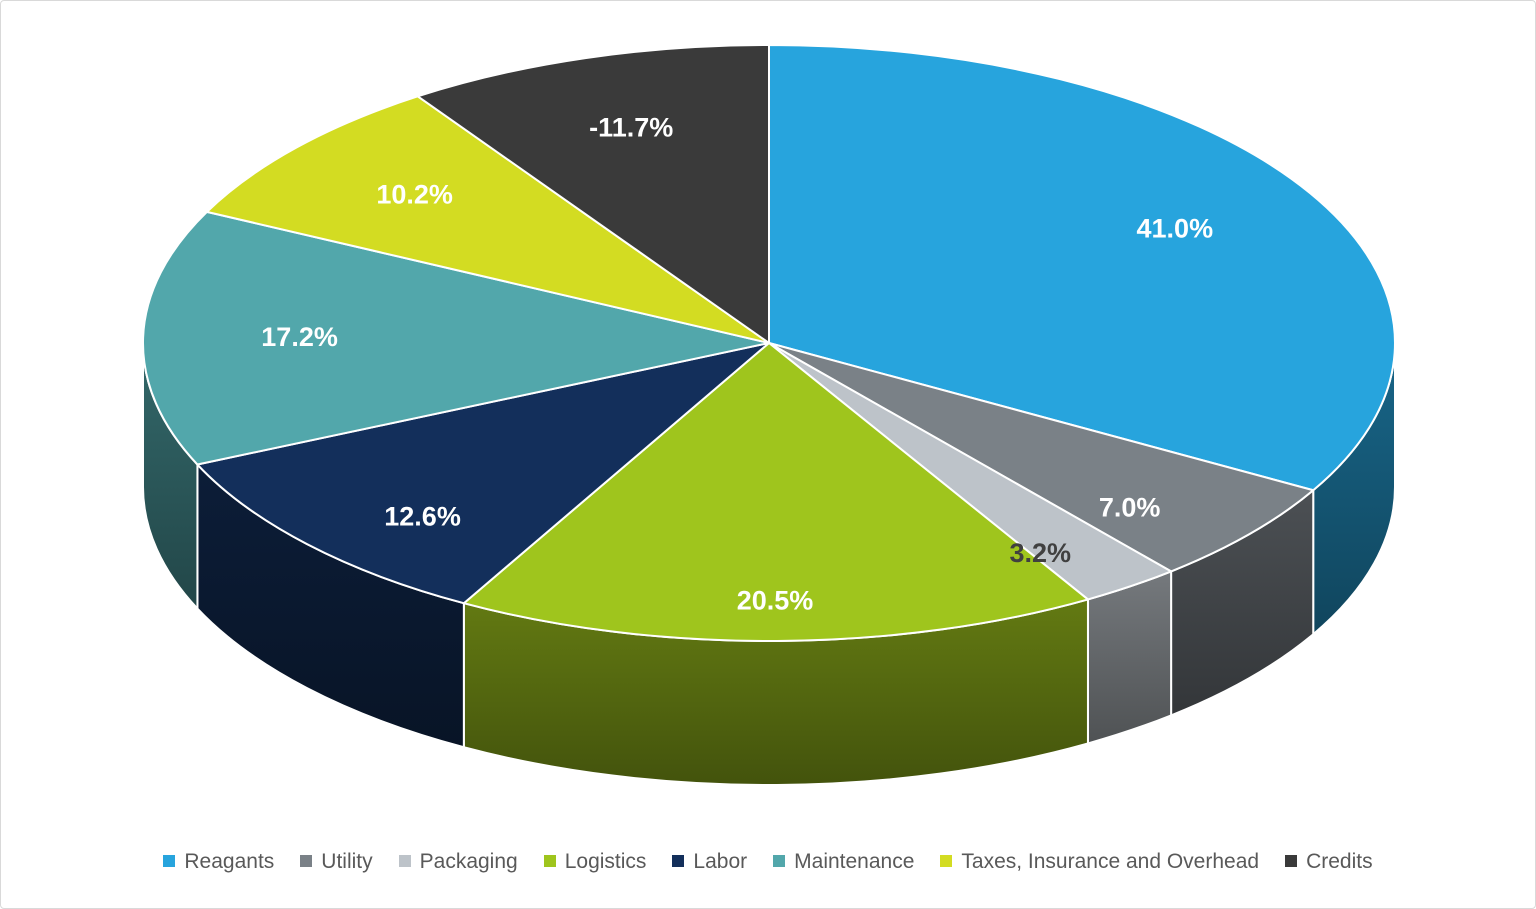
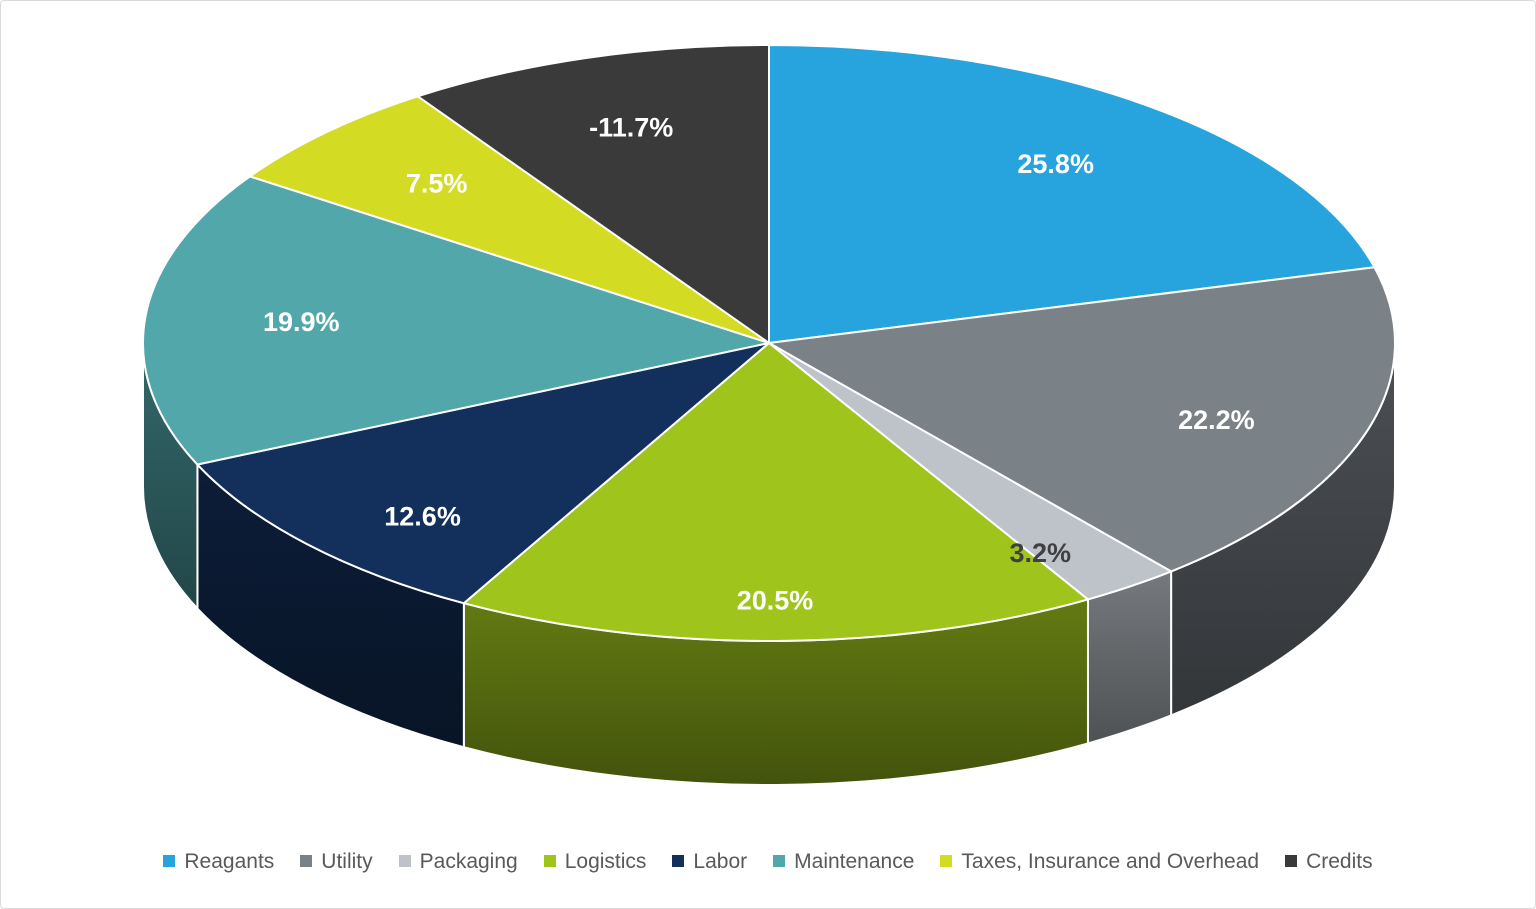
Reagants: 41.0% -> 25.8%
Utility: 7.0% -> 22.2%
Maintenance: 17.2% -> 19.9%
Taxes, Insurance and Overhead: 10.2% -> 7.5%
